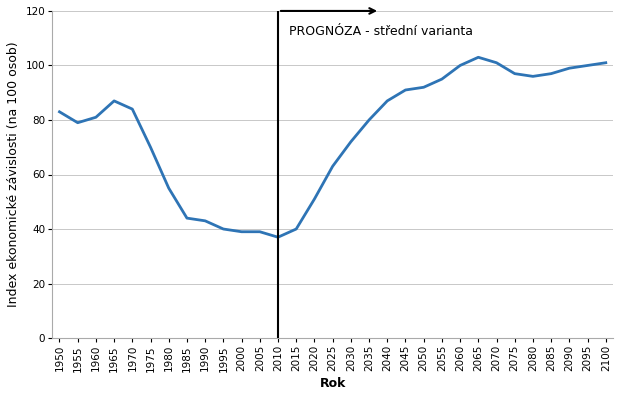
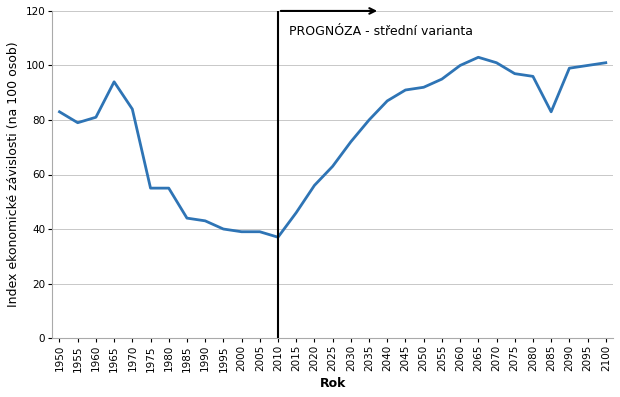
1965: 87 -> 94
1975: 70 -> 55
2015: 40 -> 46
2020: 51 -> 56
2085: 97 -> 83
